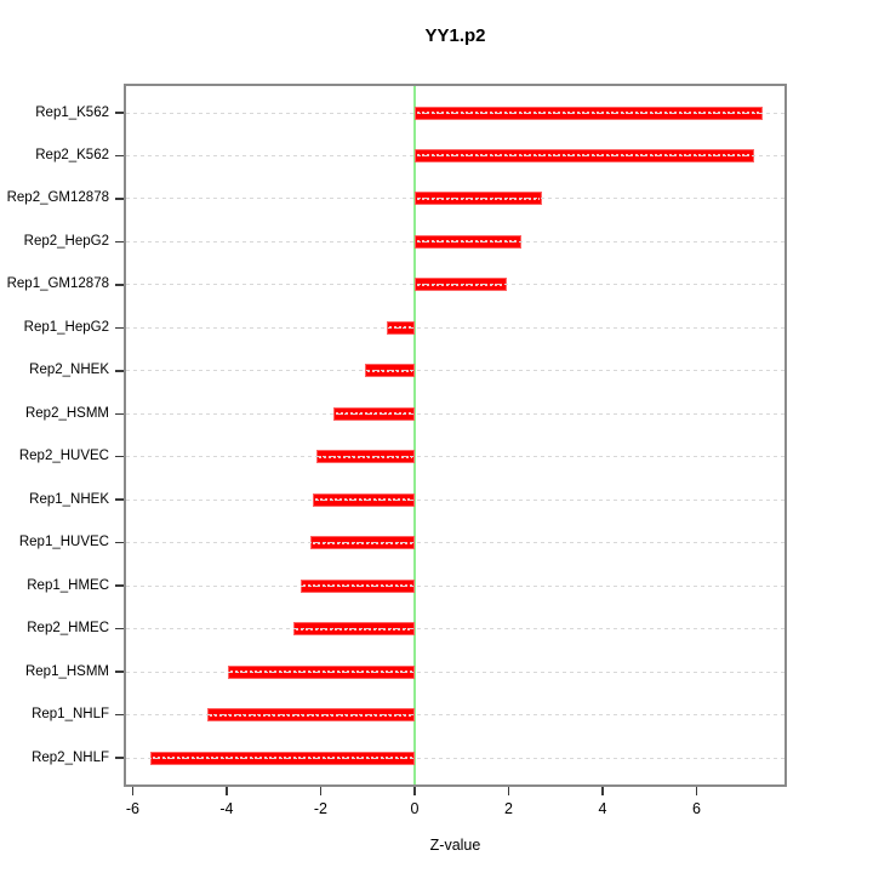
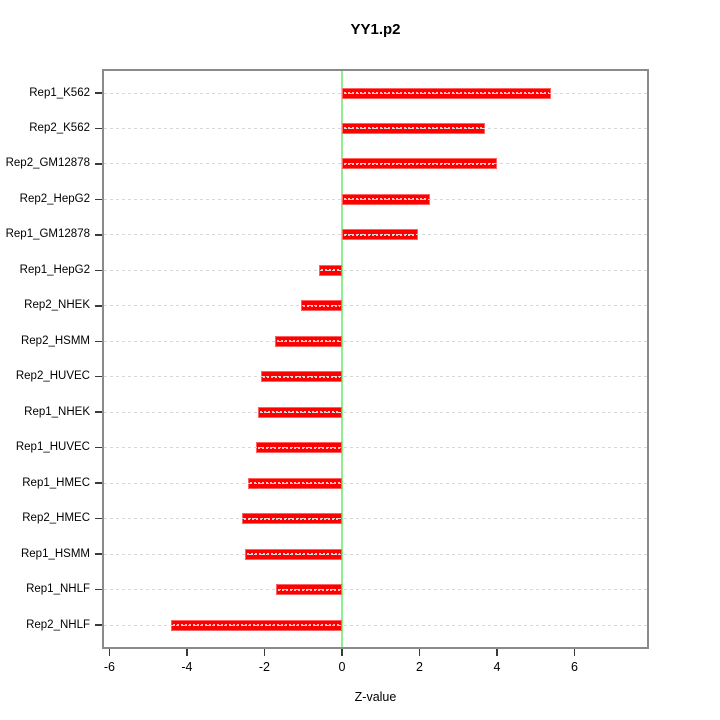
Rep1_K562: 7.4 -> 5.4
Rep2_K562: 7.2 -> 3.7
Rep2_GM12878: 2.7 -> 4.0
Rep1_HSMM: -4.0 -> -2.5
Rep1_NHLF: -4.4 -> -1.7
Rep2_NHLF: -5.6 -> -4.4
